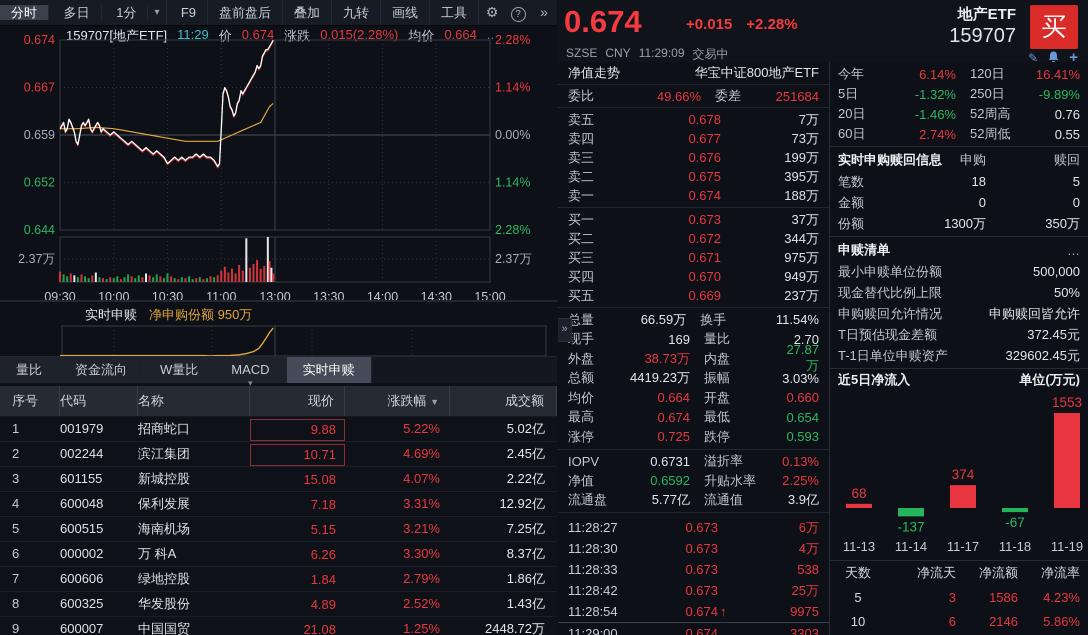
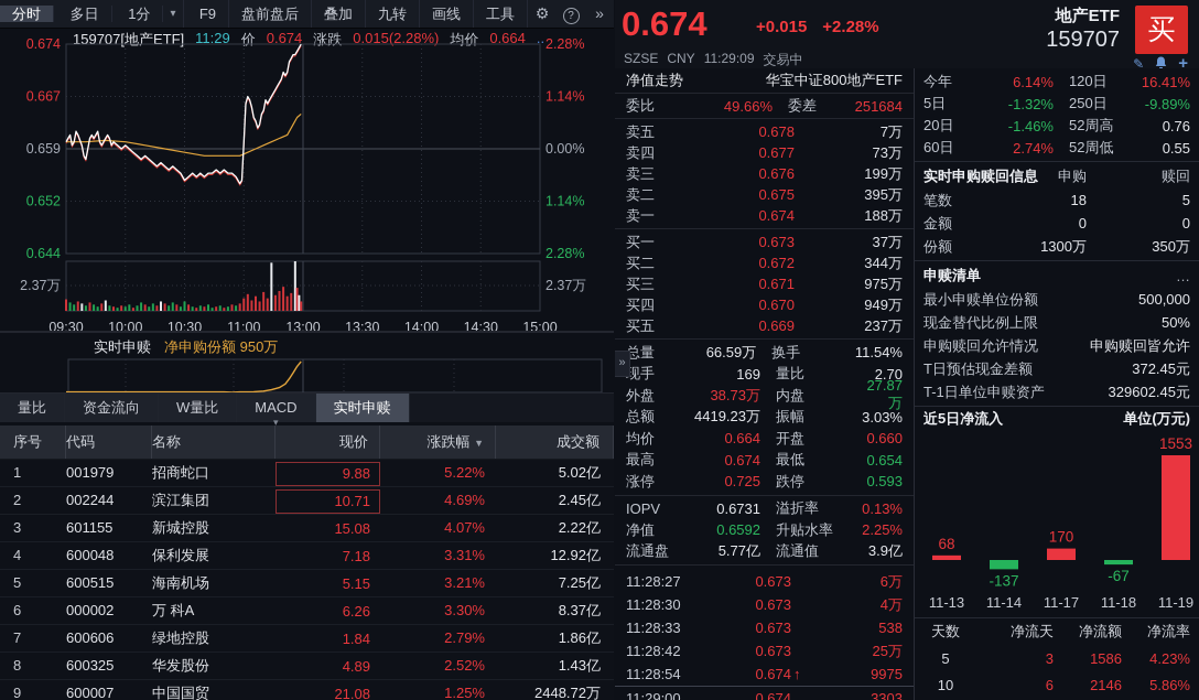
近5日净流入/11-17: 374 -> 170
